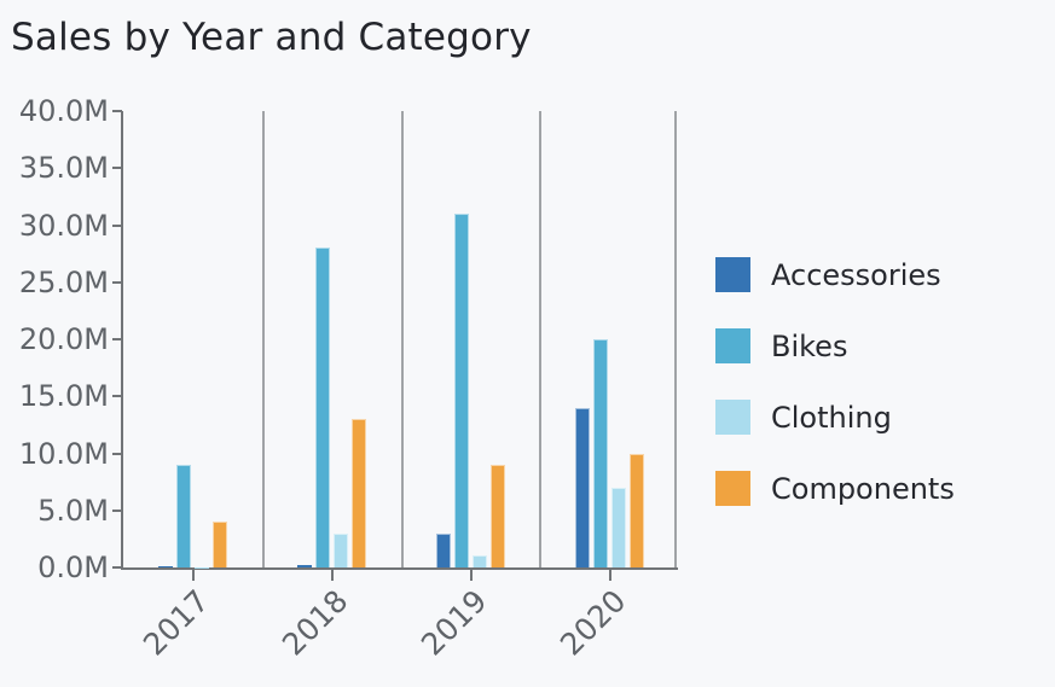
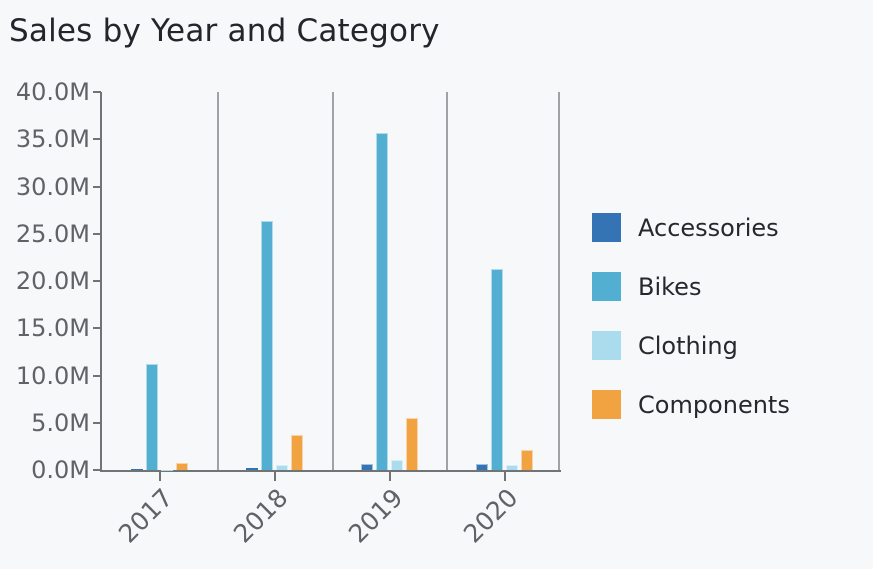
Bikes/2017: 9M -> 11M
Components/2017: 4M -> 1M
Bikes/2018: 28M -> 26M
Clothing/2018: 3M -> 1M
Components/2018: 13M -> 4M
Accessories/2019: 3M -> 1M
Bikes/2019: 31M -> 36M
Components/2019: 9M -> 6M
Accessories/2020: 14M -> 1M
Bikes/2020: 20M -> 21M
Clothing/2020: 7M -> 1M
Components/2020: 10M -> 2M
